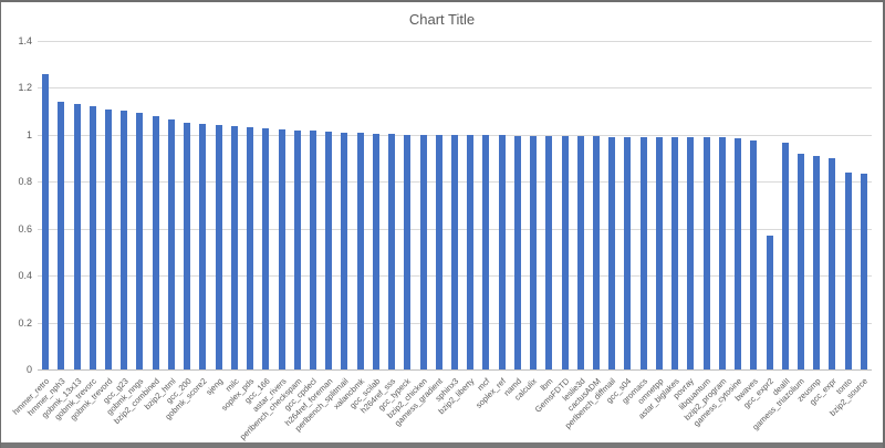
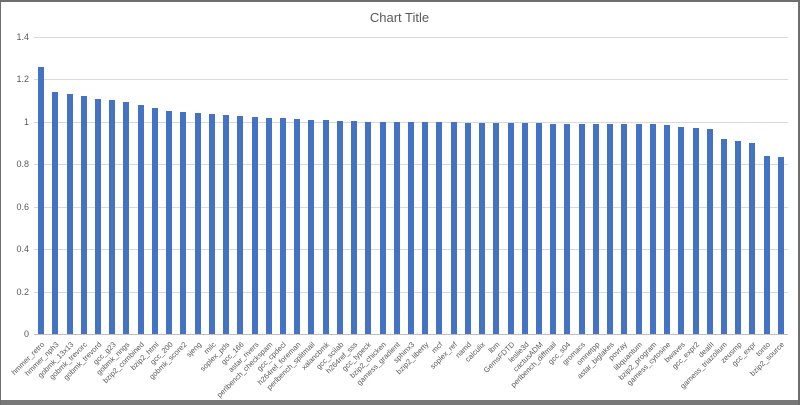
gcc_expr2: 0.57 -> 0.97
